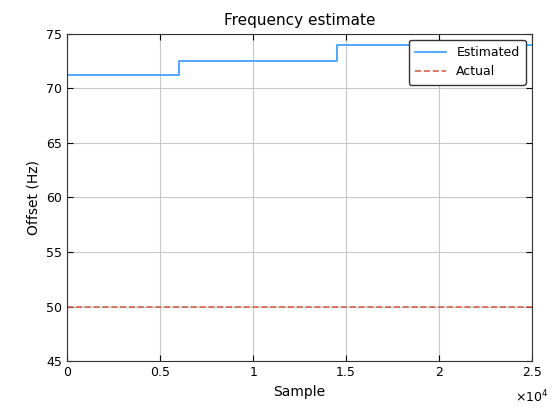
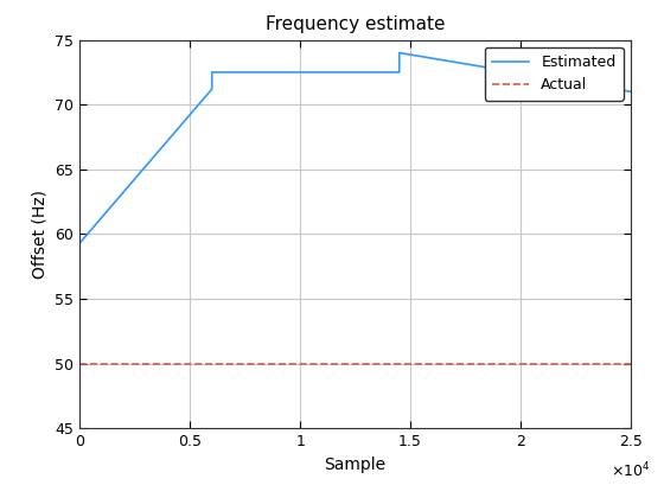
0: 71.2 -> 59.3
2.5: 74.0 -> 71.0
